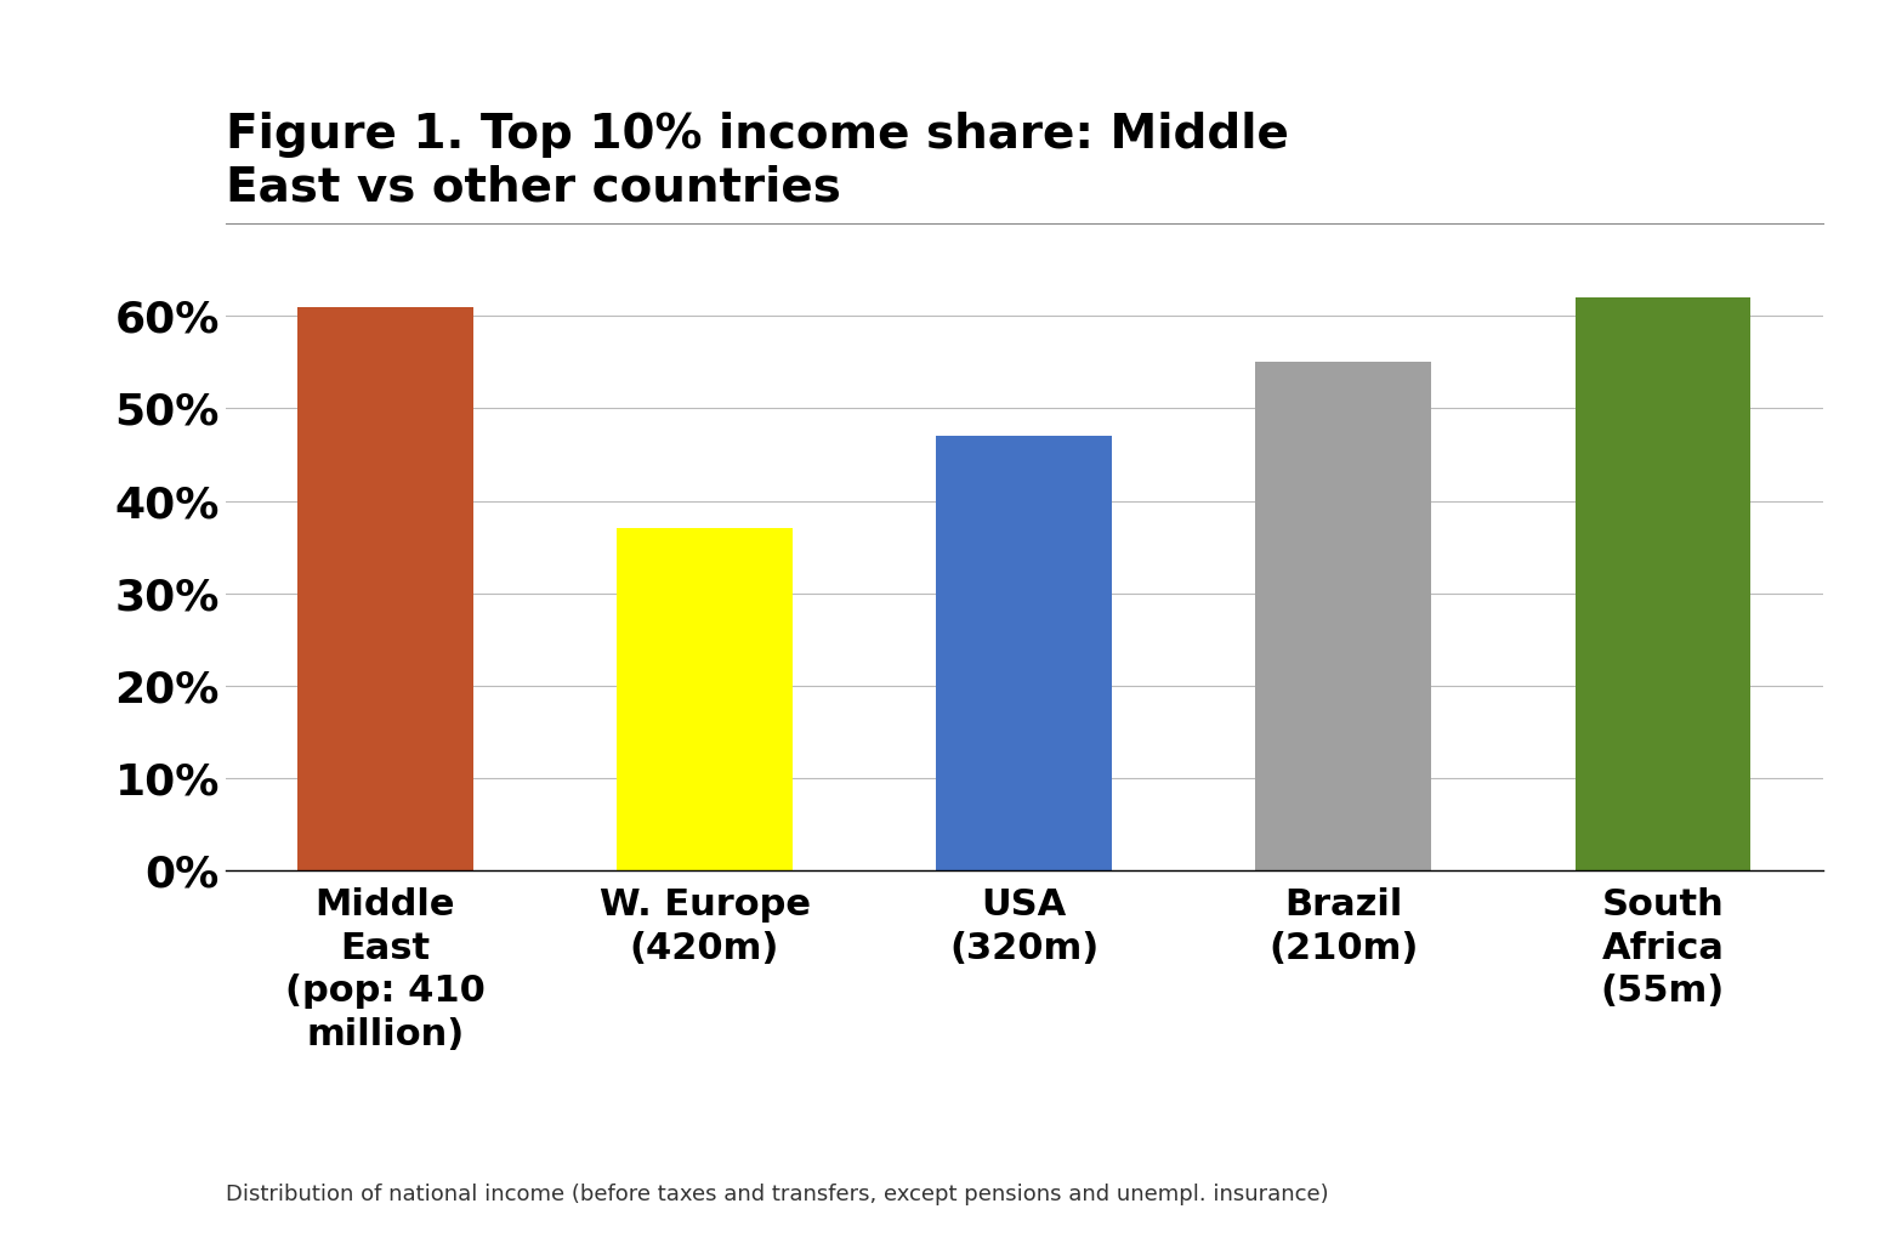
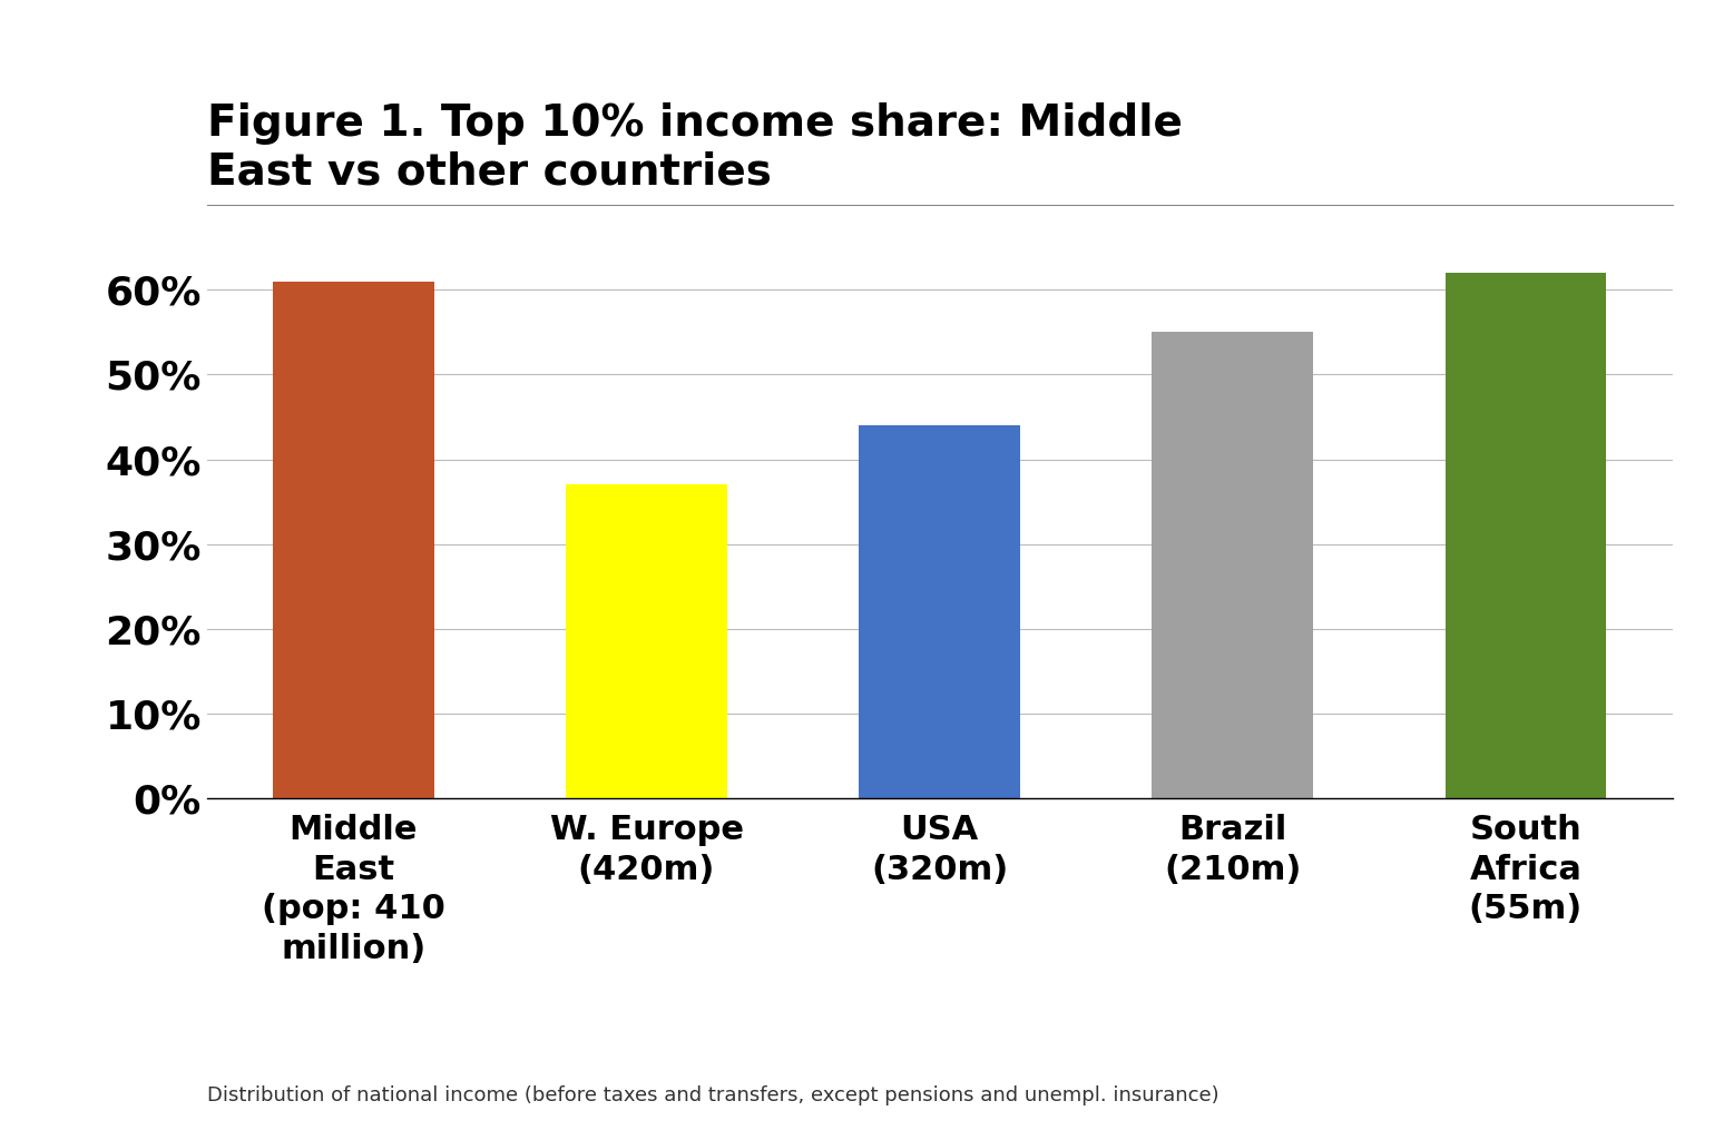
USA (320m): 47% -> 44%
